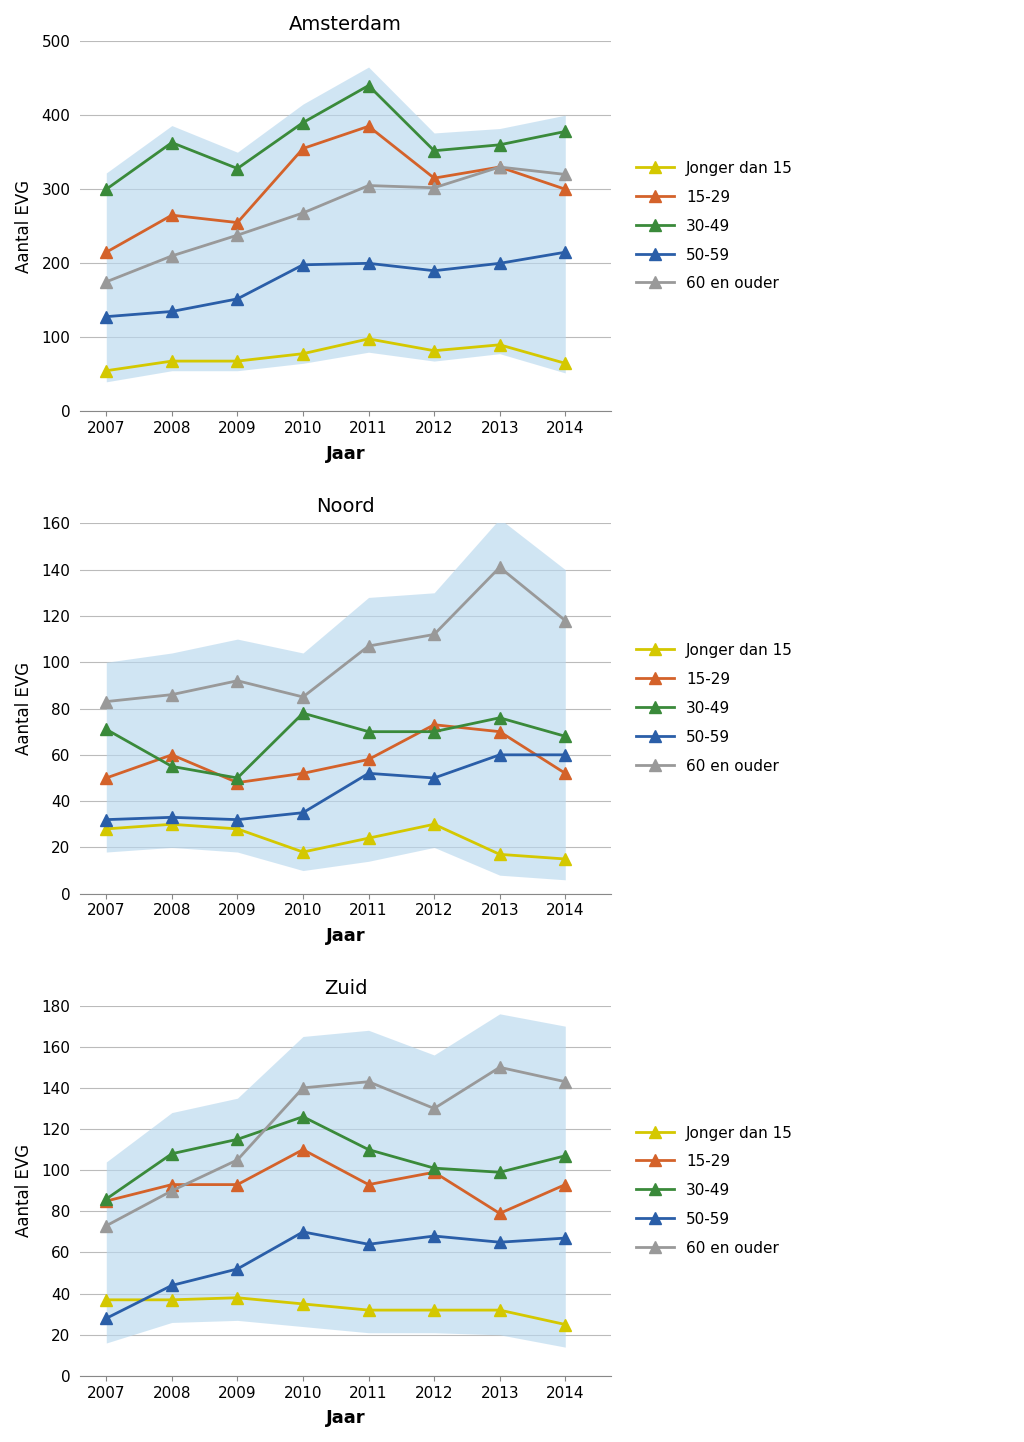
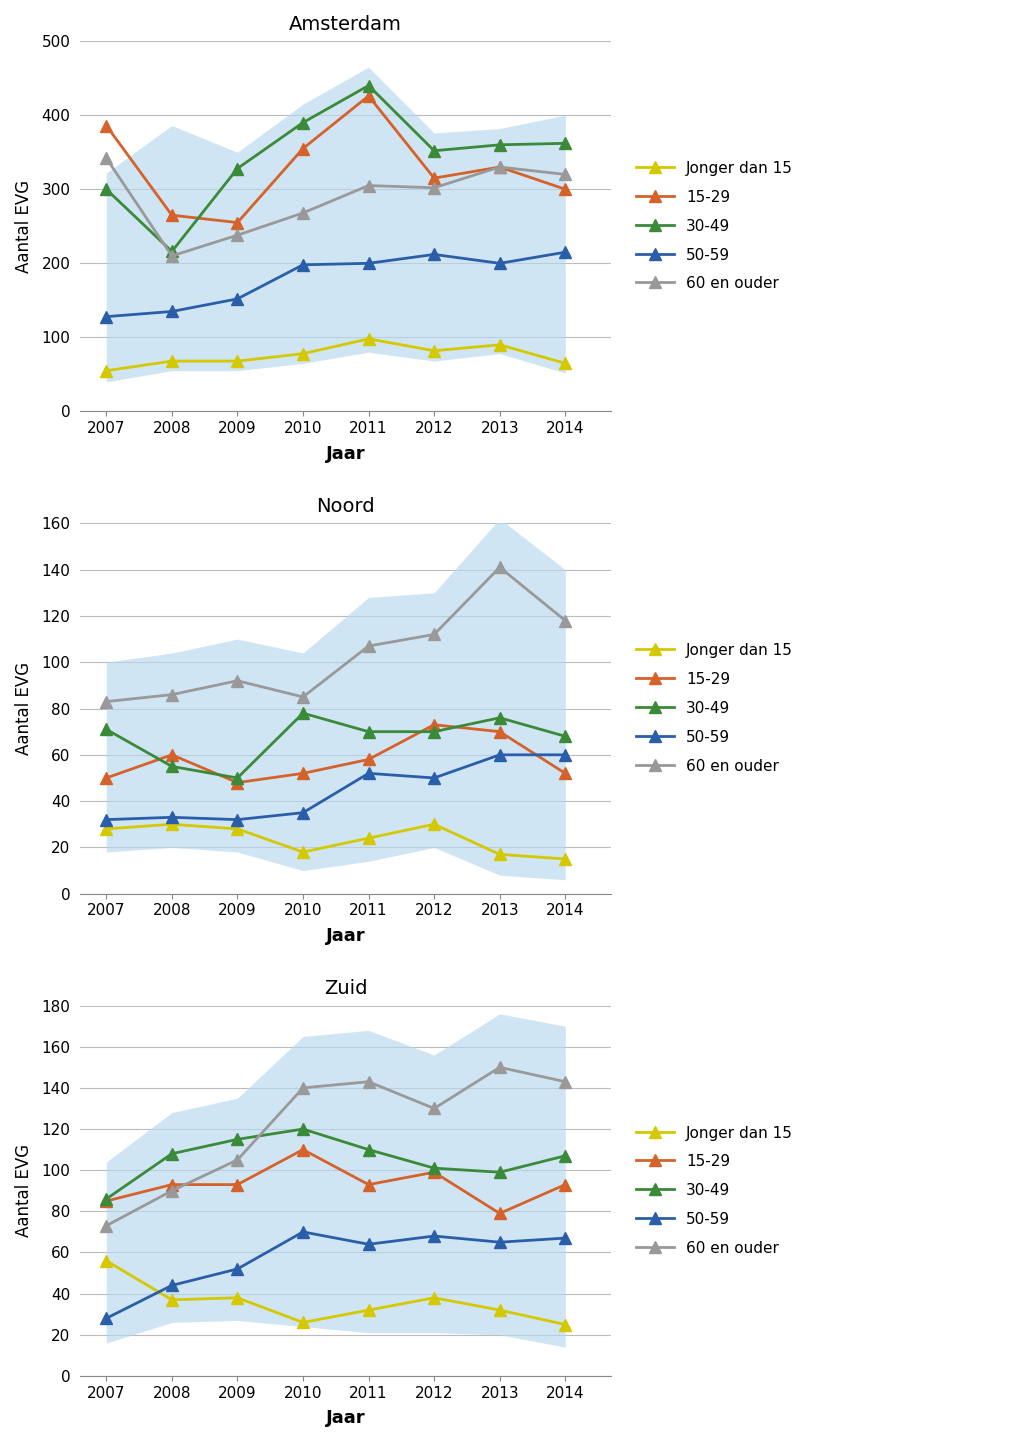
Amsterdam/15-29/2007: 215 -> 386
Amsterdam/60 en ouder/2007: 175 -> 342
Amsterdam/30-49/2008: 363 -> 216
Amsterdam/15-29/2011: 385 -> 426
Amsterdam/50-59/2012: 190 -> 212
Amsterdam/30-49/2014: 378 -> 362
Zuid/Jonger dan 15/2007: 37 -> 56
Zuid/Jonger dan 15/2010: 35 -> 26
Zuid/30-49/2010: 126 -> 120
Zuid/Jonger dan 15/2012: 32 -> 38
